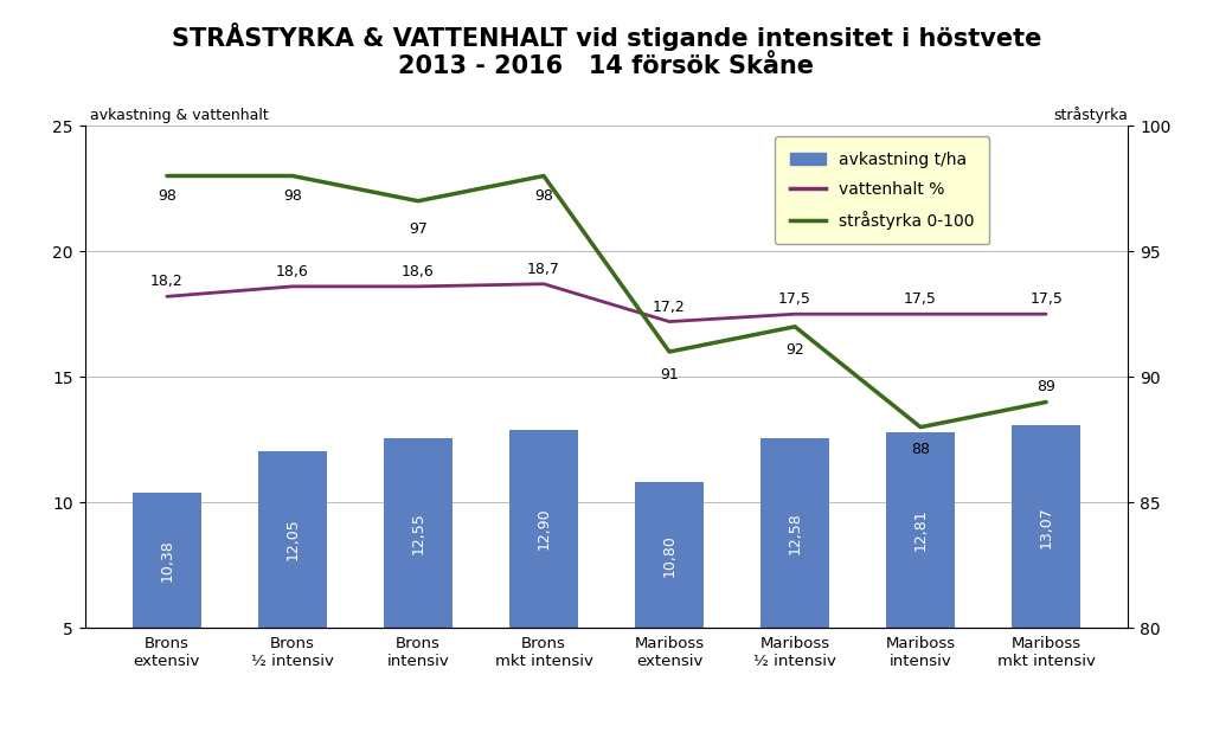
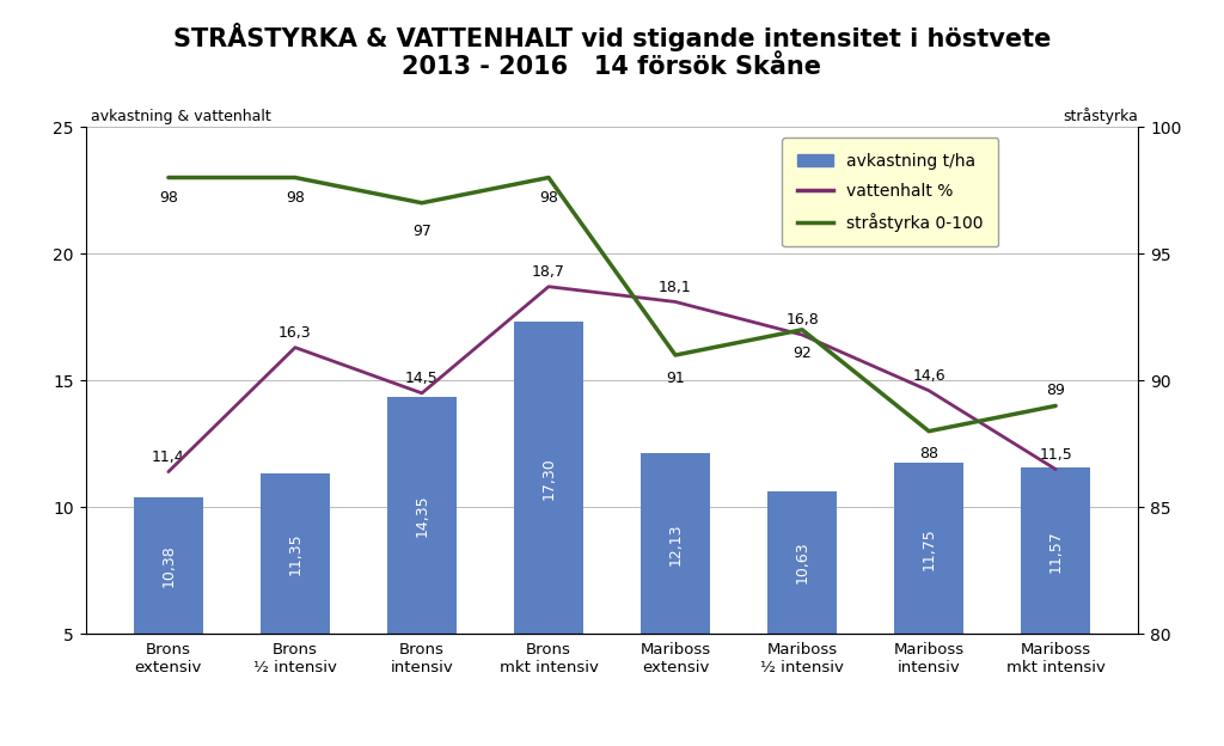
vattenhalt %/Brons extensiv: 18,2 -> 11,4
avkastning t/ha/Brons ½ intensiv: 12,05 -> 11,35
vattenhalt %/Brons ½ intensiv: 18,6 -> 16,3
avkastning t/ha/Brons intensiv: 12,55 -> 14,35
vattenhalt %/Brons intensiv: 18,6 -> 14,5
avkastning t/ha/Brons mkt intensiv: 12,90 -> 17,30
avkastning t/ha/Mariboss extensiv: 10,80 -> 12,13
vattenhalt %/Mariboss extensiv: 17,2 -> 18,1
avkastning t/ha/Mariboss ½ intensiv: 12,58 -> 10,63
vattenhalt %/Mariboss ½ intensiv: 17,5 -> 16,8
avkastning t/ha/Mariboss intensiv: 12,81 -> 11,75
vattenhalt %/Mariboss intensiv: 17,5 -> 14,6
avkastning t/ha/Mariboss mkt intensiv: 13,07 -> 11,57
vattenhalt %/Mariboss mkt intensiv: 17,5 -> 11,5
